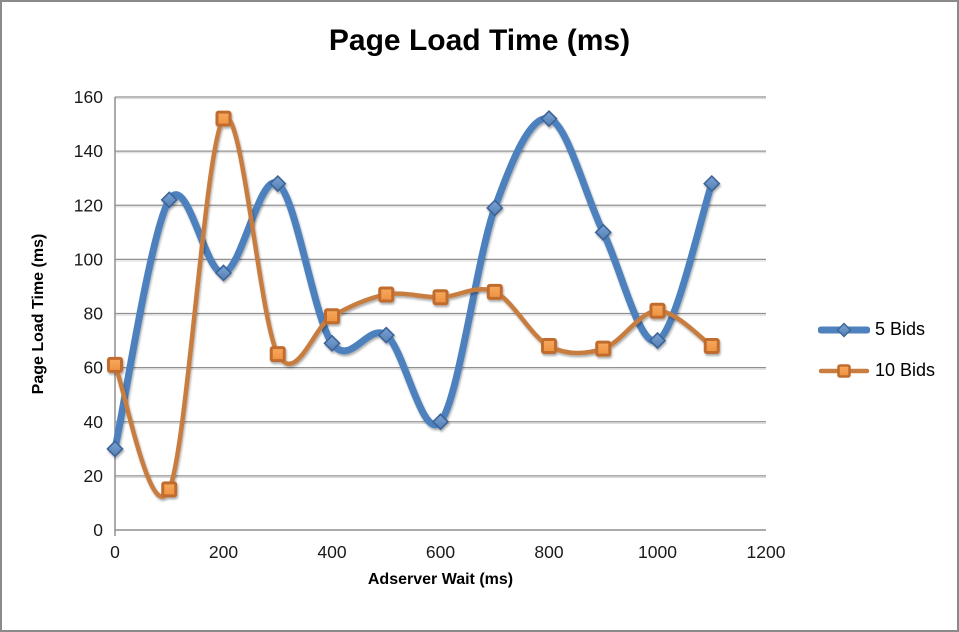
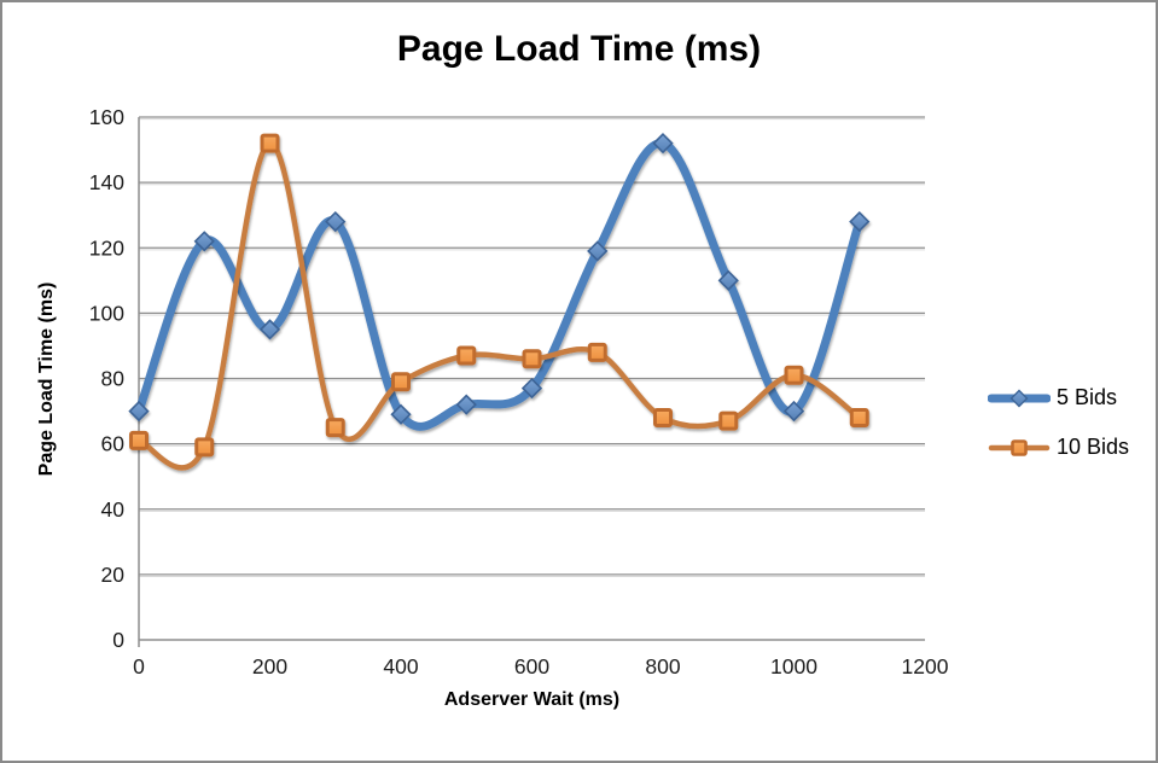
5 Bids/0: 30 -> 70
10 Bids/100: 15 -> 59
5 Bids/600: 40 -> 77
